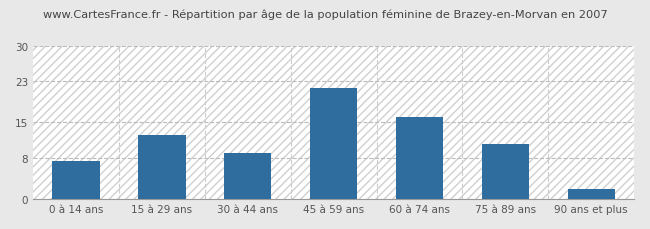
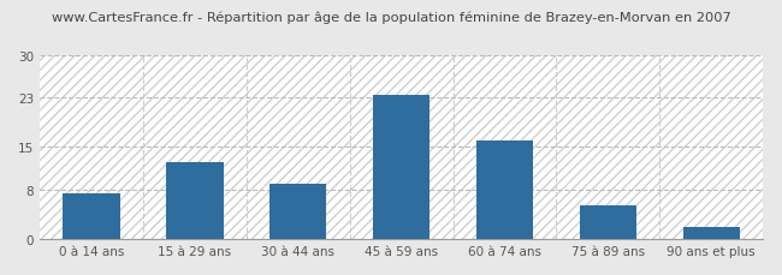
45 à 59 ans: 21.8 -> 23.5
75 à 89 ans: 10.8 -> 5.5
